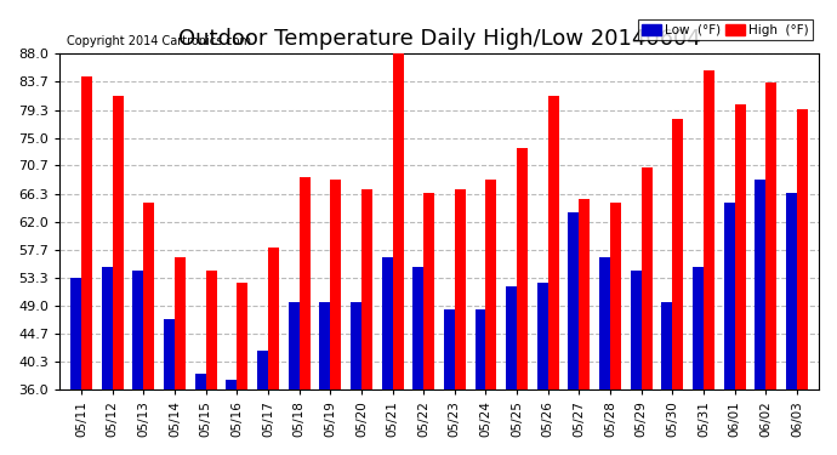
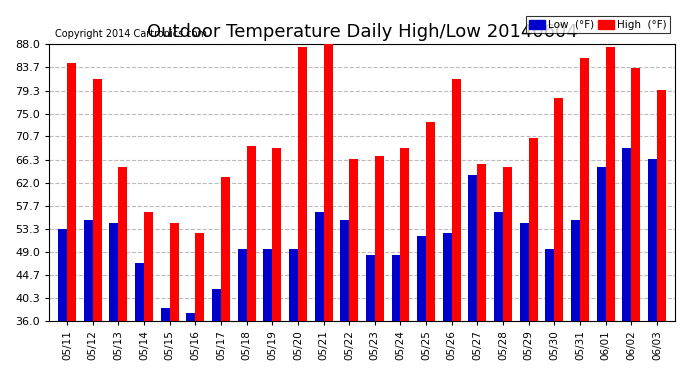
High (°F)/05/17: 58.0 -> 63.0
High (°F)/05/20: 67.0 -> 87.5
High (°F)/06/01: 80.2 -> 87.5
